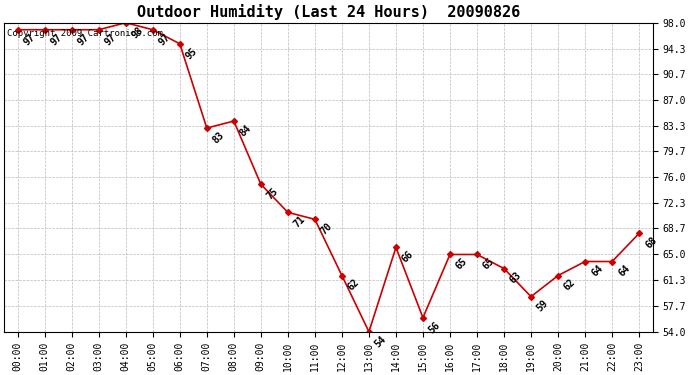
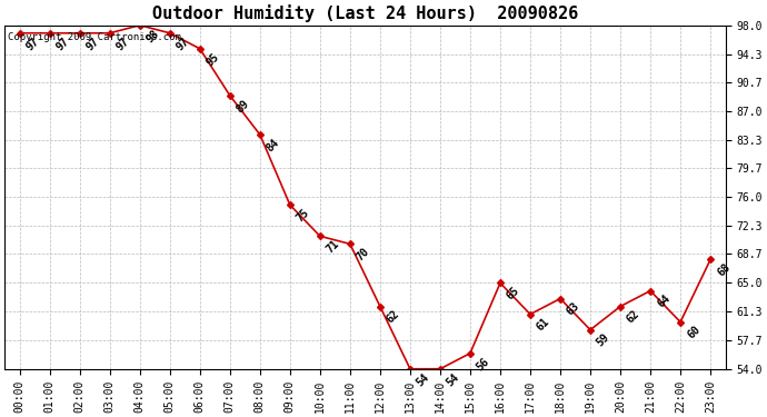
07:00: 83 -> 89
14:00: 66 -> 54
17:00: 65 -> 61
22:00: 64 -> 60
